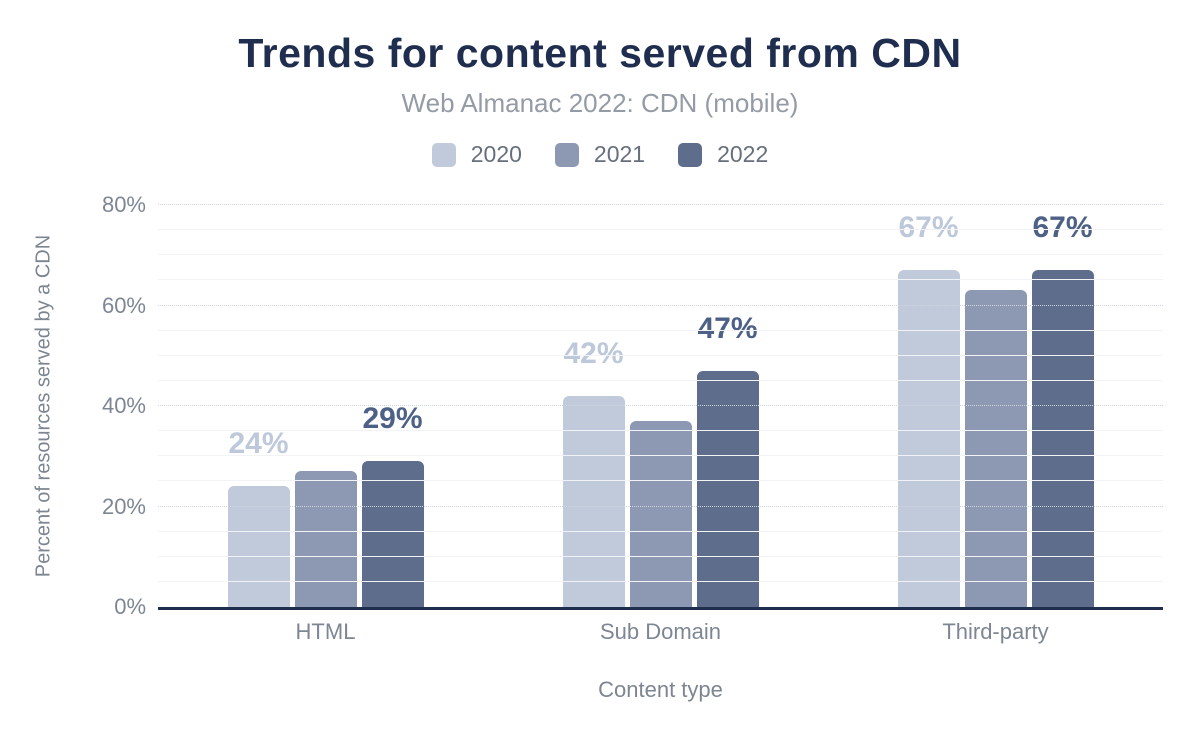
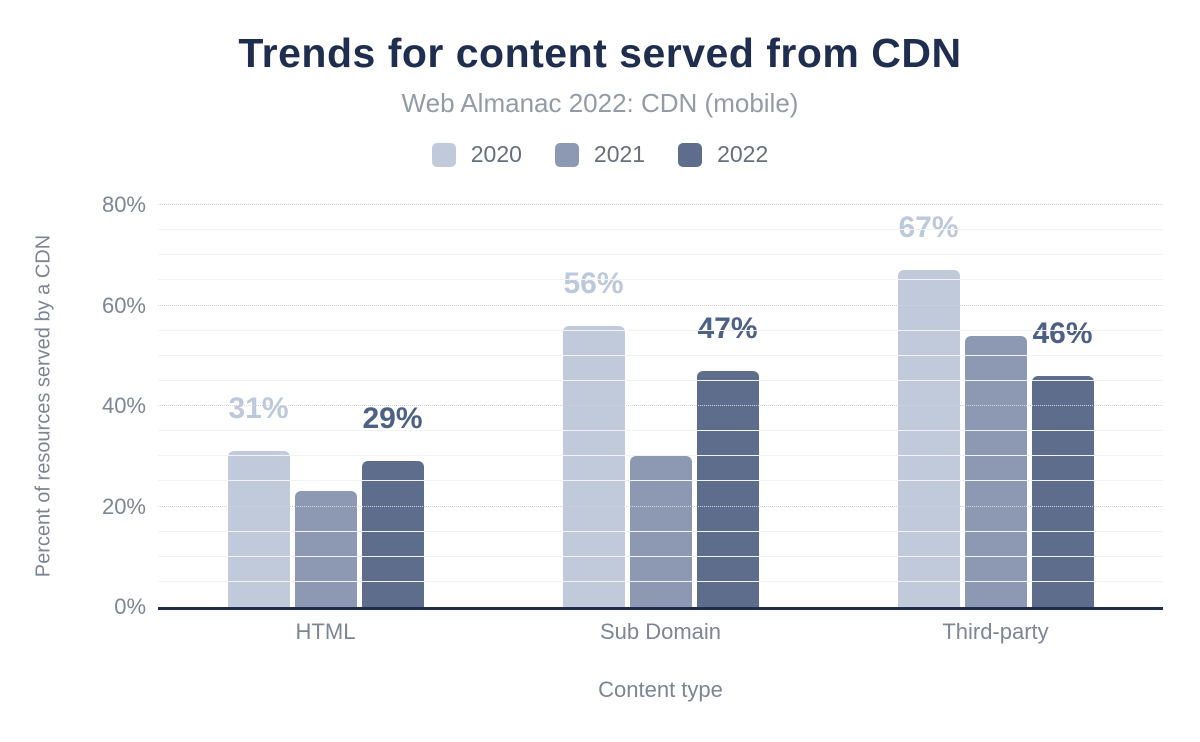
2020/HTML: 24% -> 31%
2021/HTML: 27% -> 23%
2020/Sub Domain: 42% -> 56%
2021/Sub Domain: 37% -> 30%
2021/Third-party: 63% -> 54%
2022/Third-party: 67% -> 46%
